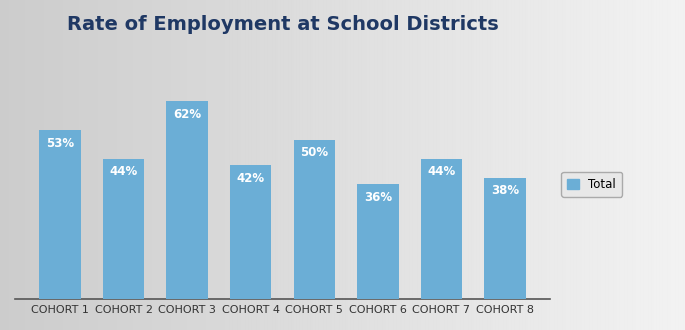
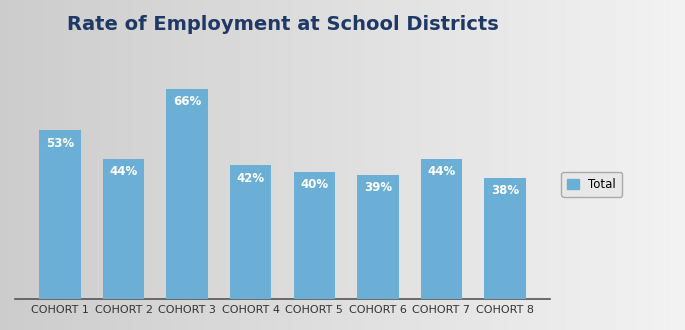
COHORT 3: 62% -> 66%
COHORT 5: 50% -> 40%
COHORT 6: 36% -> 39%
